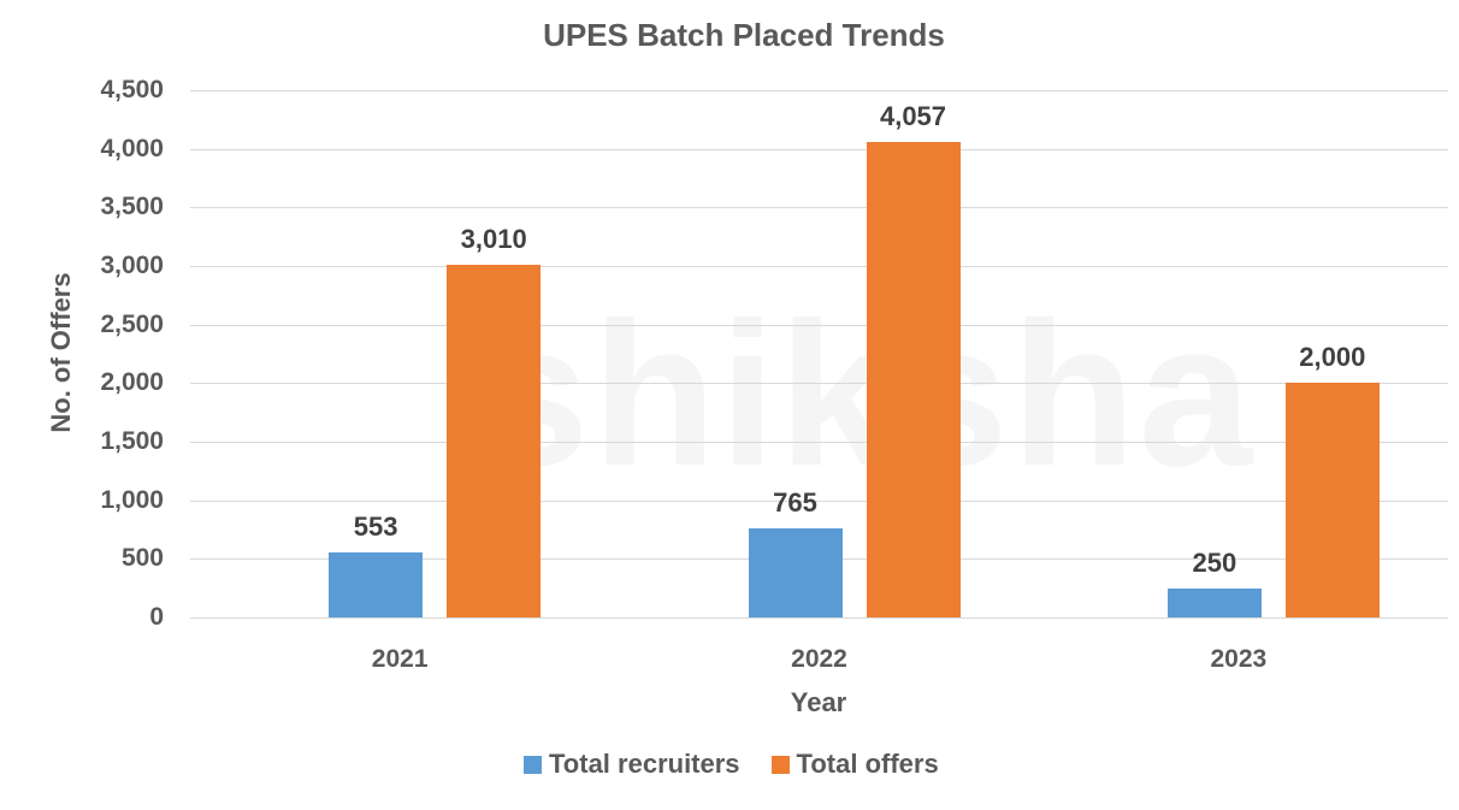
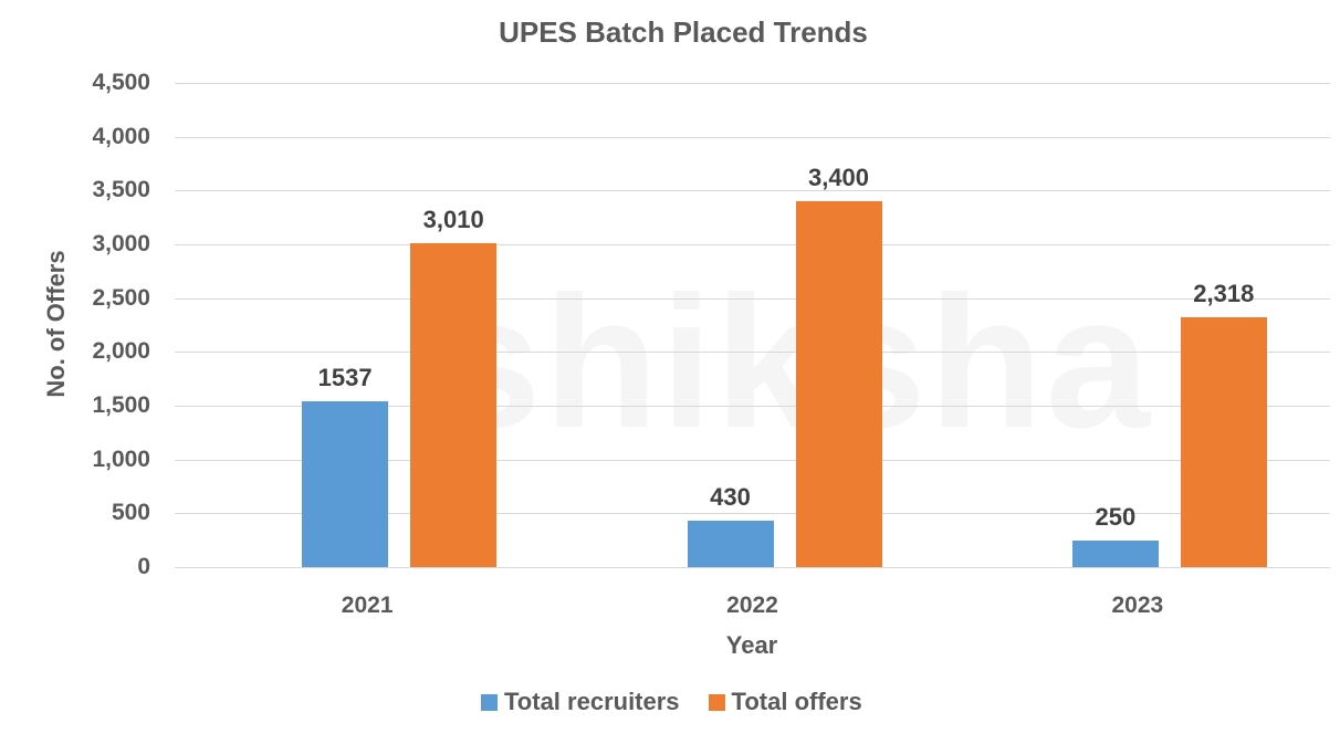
Total recruiters/2021: 553 -> 1537
Total recruiters/2022: 765 -> 430
Total offers/2022: 4,057 -> 3,400
Total offers/2023: 2,000 -> 2,318
